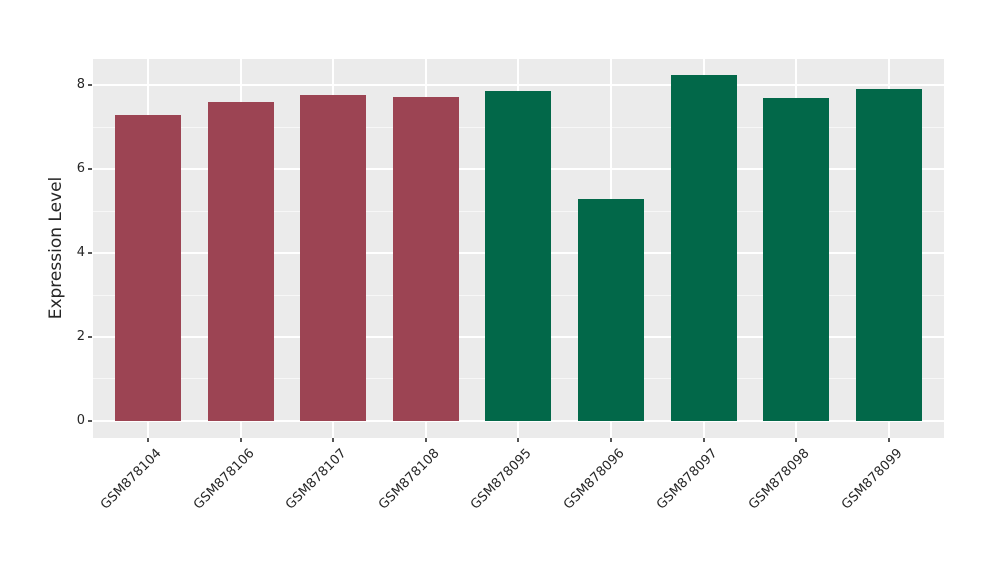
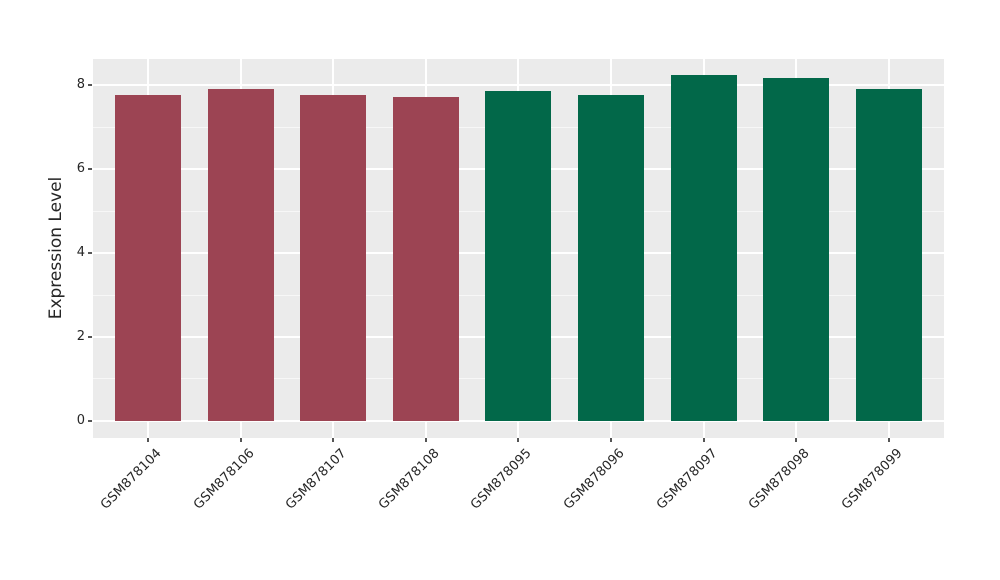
GSM878104: 7.3 -> 7.8
GSM878106: 7.6 -> 7.9
GSM878096: 5.3 -> 7.8
GSM878098: 7.7 -> 8.2
